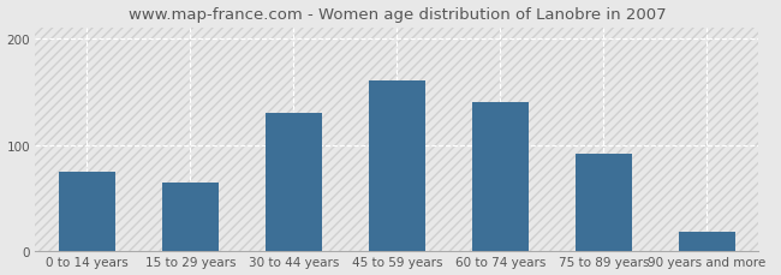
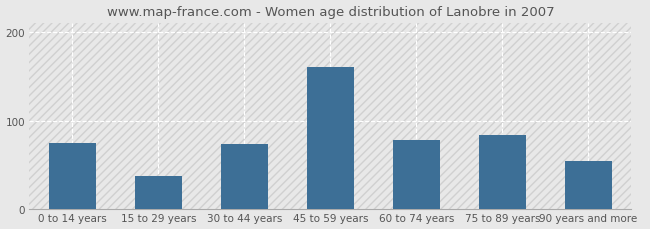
15 to 29 years: 65 -> 38
30 to 44 years: 130 -> 74
60 to 74 years: 140 -> 78
75 to 89 years: 92 -> 84
90 years and more: 18 -> 54
